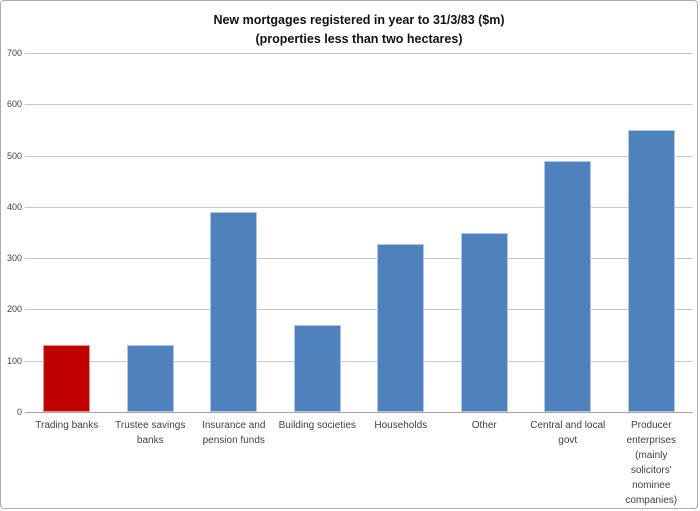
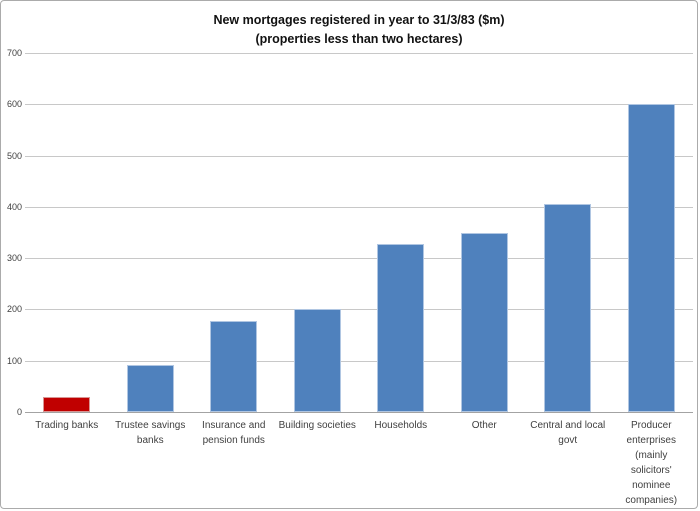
Trading banks: 130 -> 30
Trustee savings banks: 130 -> 90
Insurance and pension funds: 390 -> 180
Building societies: 170 -> 200
Central and local govt: 490 -> 400
Producer enterprises (mainly solicitors' nominee companies): 550 -> 600
